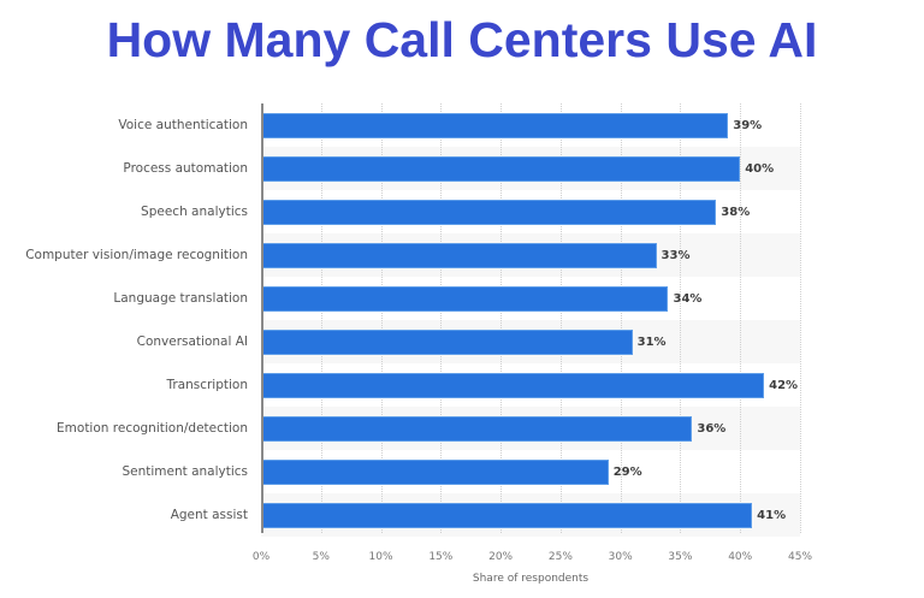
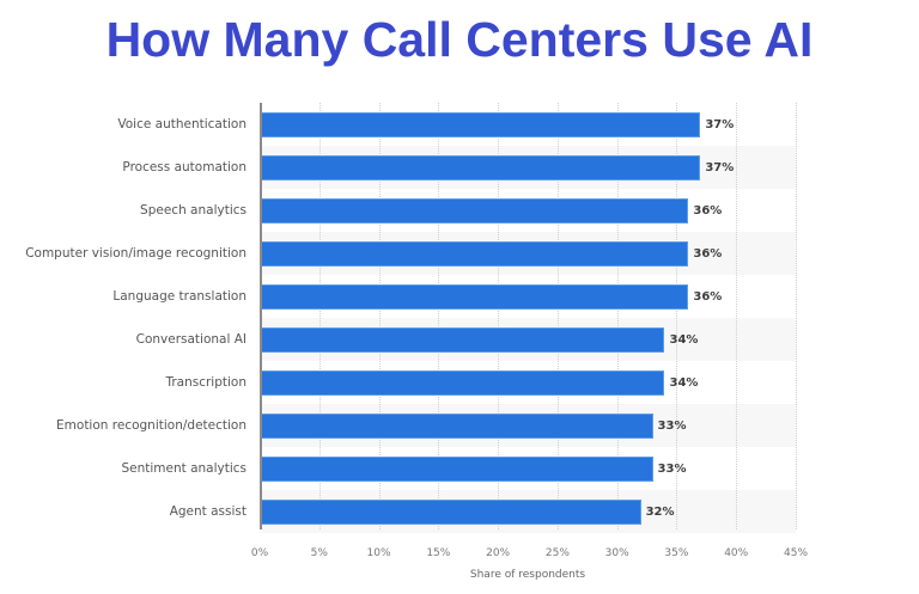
Voice authentication: 39% -> 37%
Process automation: 40% -> 37%
Speech analytics: 38% -> 36%
Computer vision/image recognition: 33% -> 36%
Language translation: 34% -> 36%
Conversational AI: 31% -> 34%
Transcription: 42% -> 34%
Emotion recognition/detection: 36% -> 33%
Sentiment analytics: 29% -> 33%
Agent assist: 41% -> 32%
